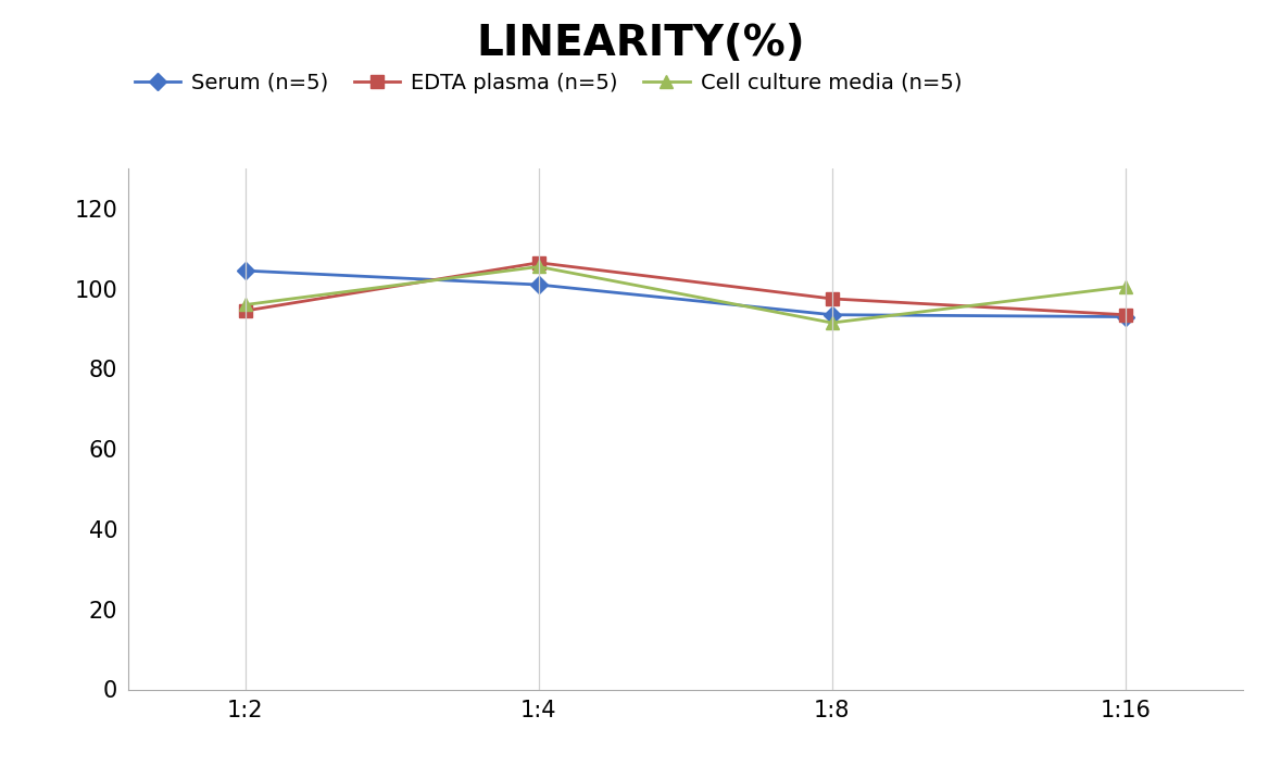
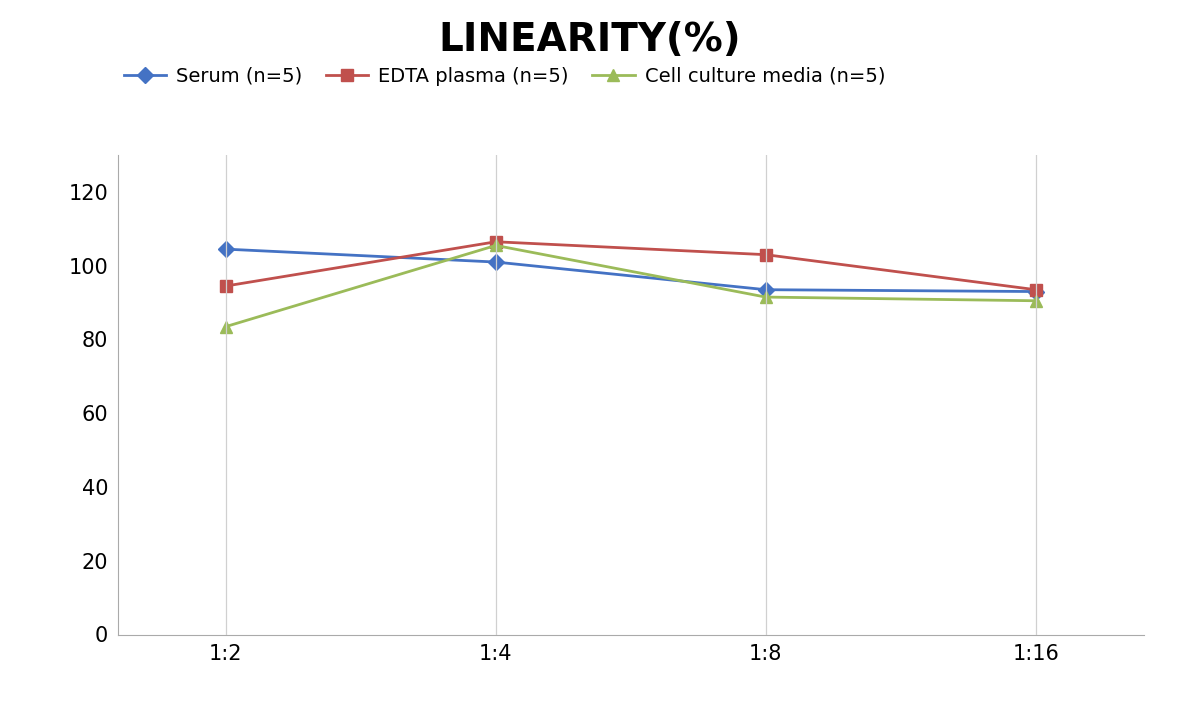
Cell culture media (n=5)/1:2: 96.0 -> 83.5
EDTA plasma (n=5)/1:8: 97.5 -> 103.0
Cell culture media (n=5)/1:16: 100.5 -> 90.5
